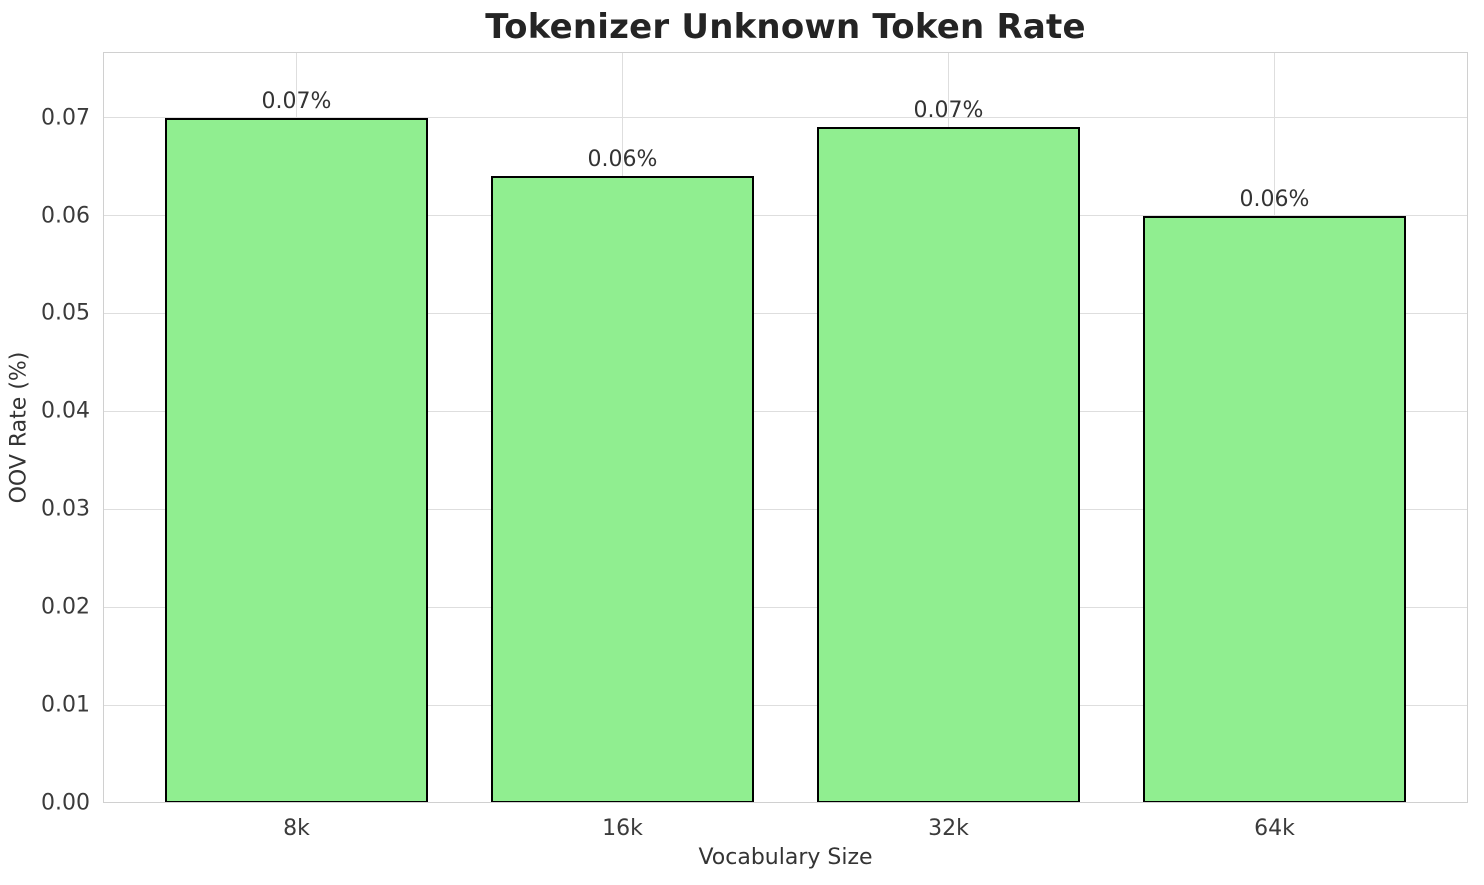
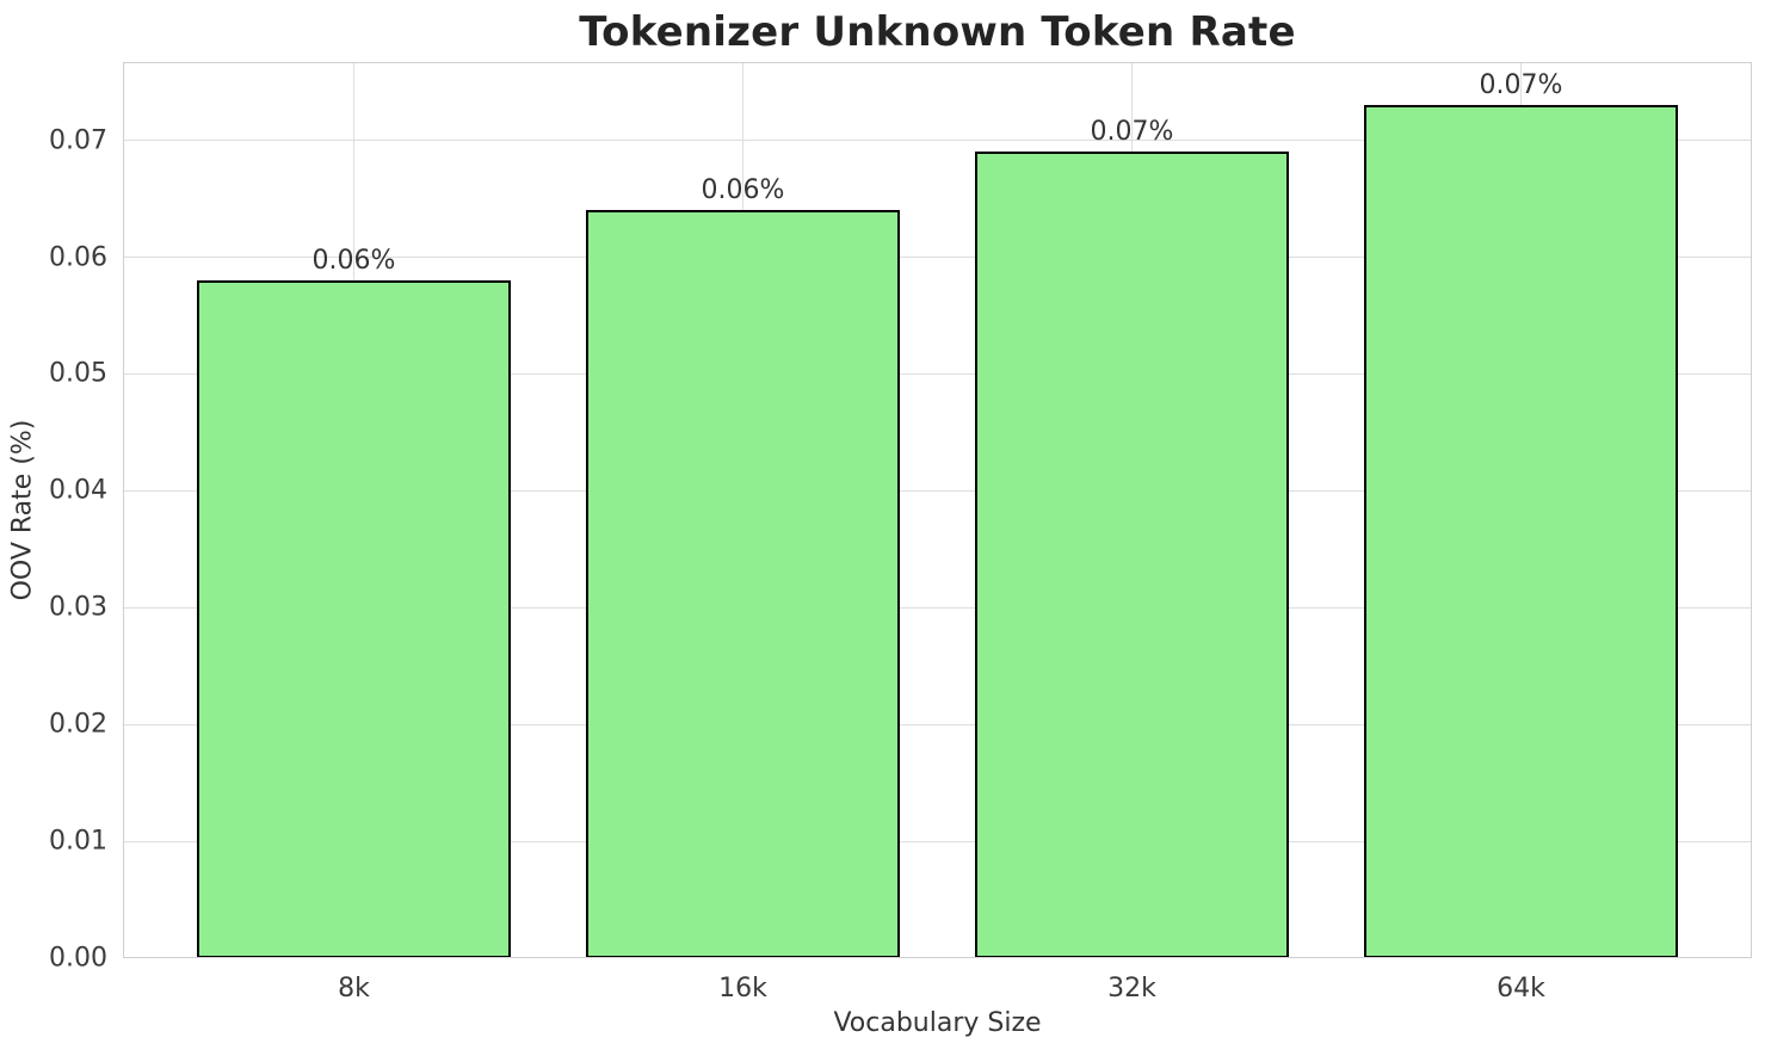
8k: 0.07% -> 0.06%
64k: 0.06% -> 0.07%
